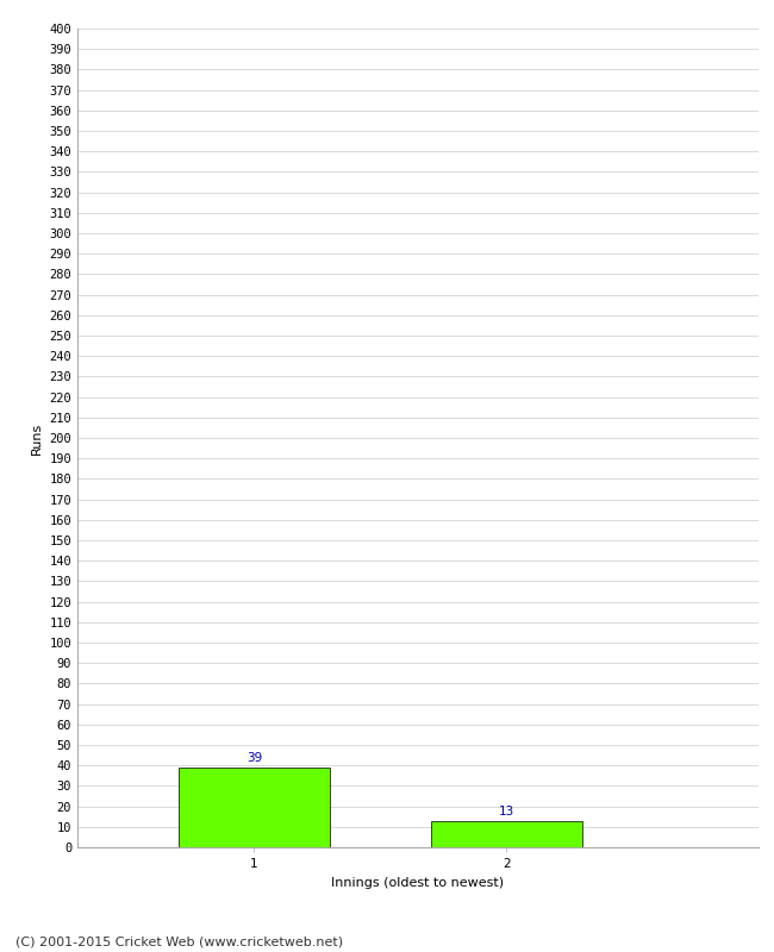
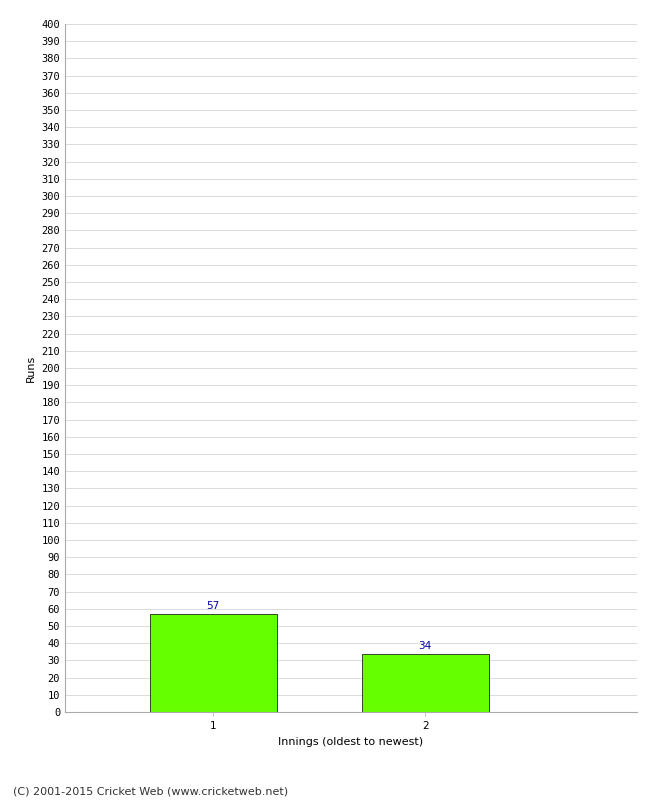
1: 39 -> 57
2: 13 -> 34
